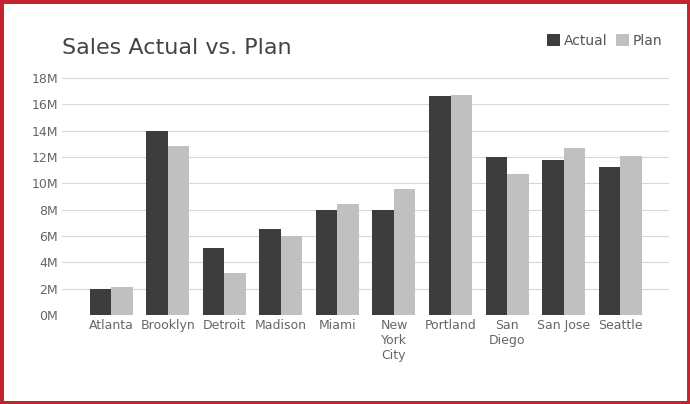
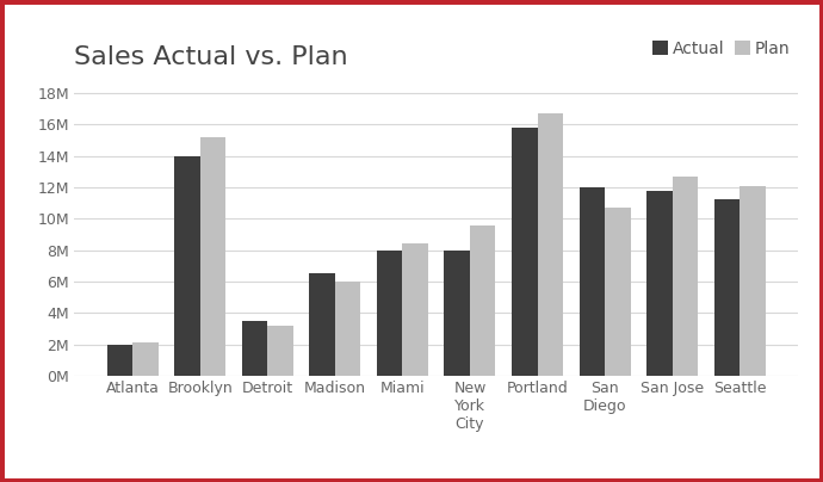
Plan/Brooklyn: 12.8M -> 15.2M
Actual/Detroit: 5.1M -> 3.5M
Actual/Portland: 16.6M -> 15.8M
